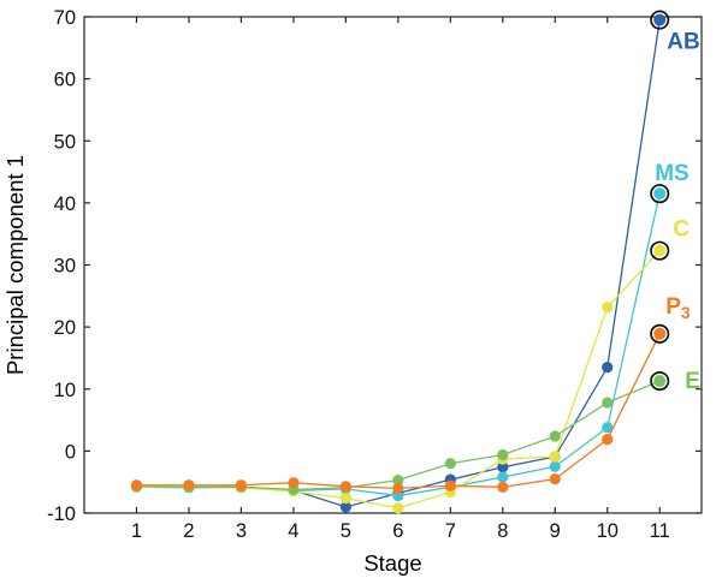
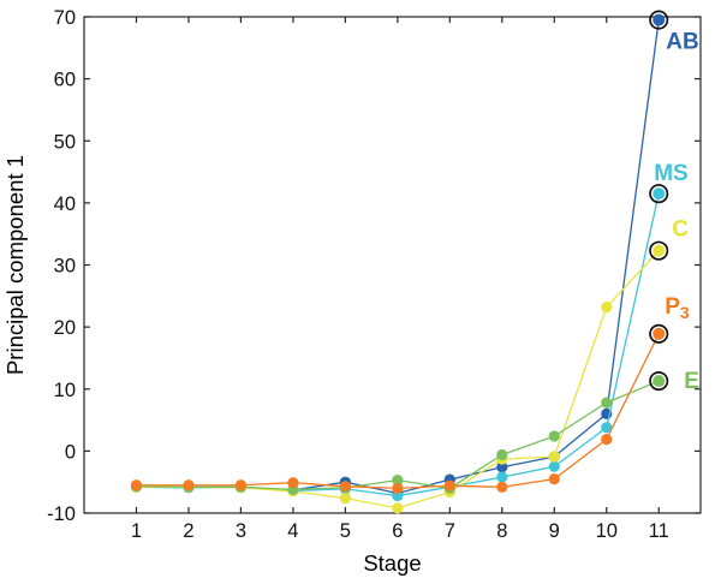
AB/5: -9 -> -5
E/7: -2 -> -6
AB/10: 14 -> 6
